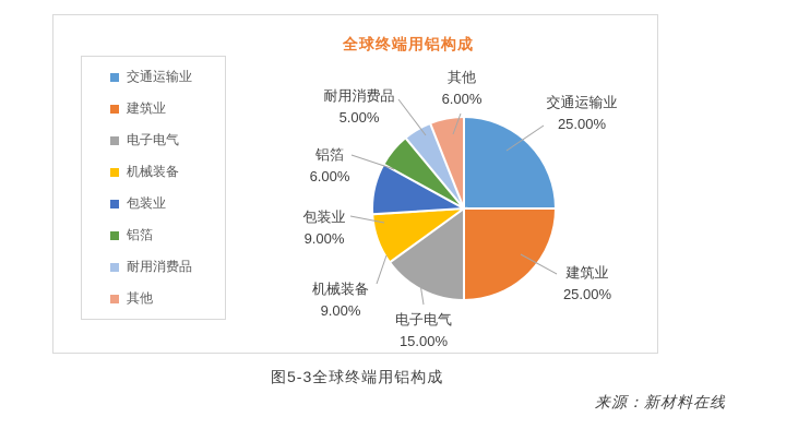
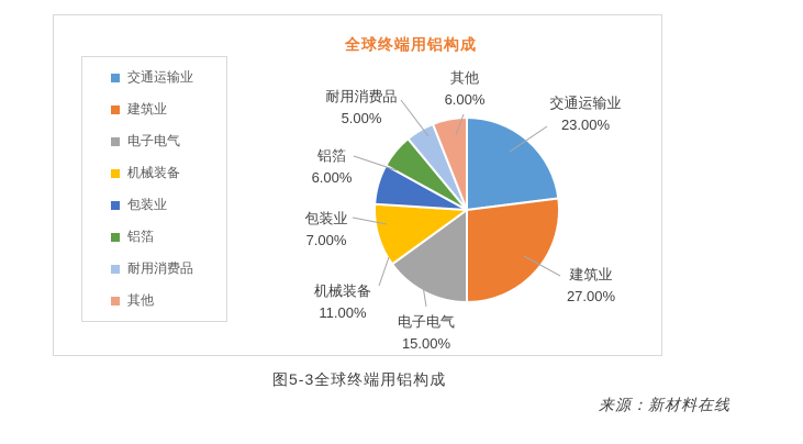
交通运输业: 25.00% -> 23.00%
建筑业: 25.00% -> 27.00%
机械装备: 9.00% -> 11.00%
包装业: 9.00% -> 7.00%
